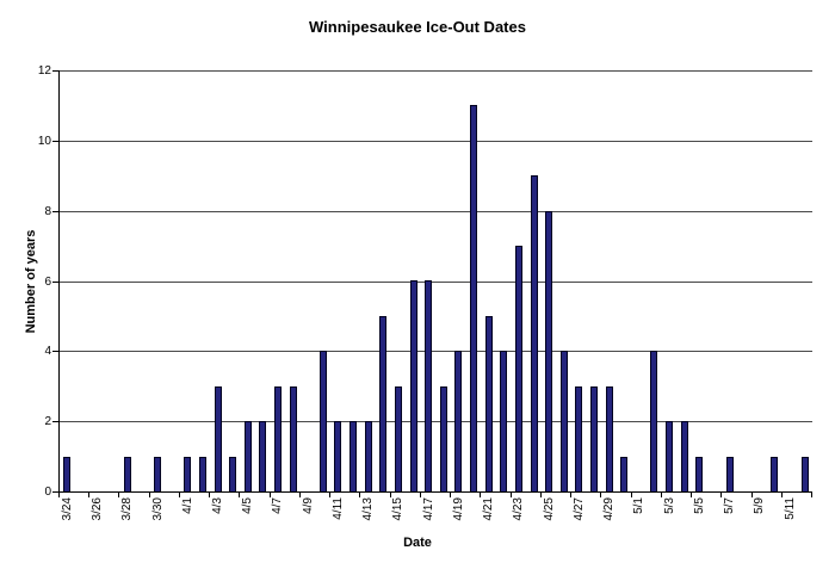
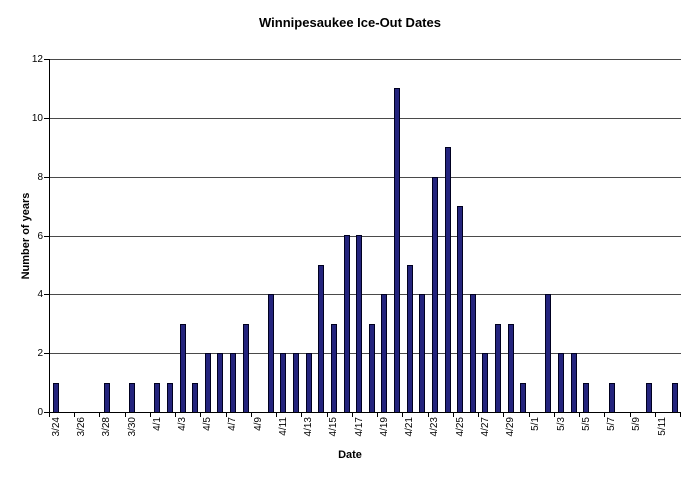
4/7: 3 -> 2
4/23: 7 -> 8
4/25: 8 -> 7
4/27: 3 -> 2
